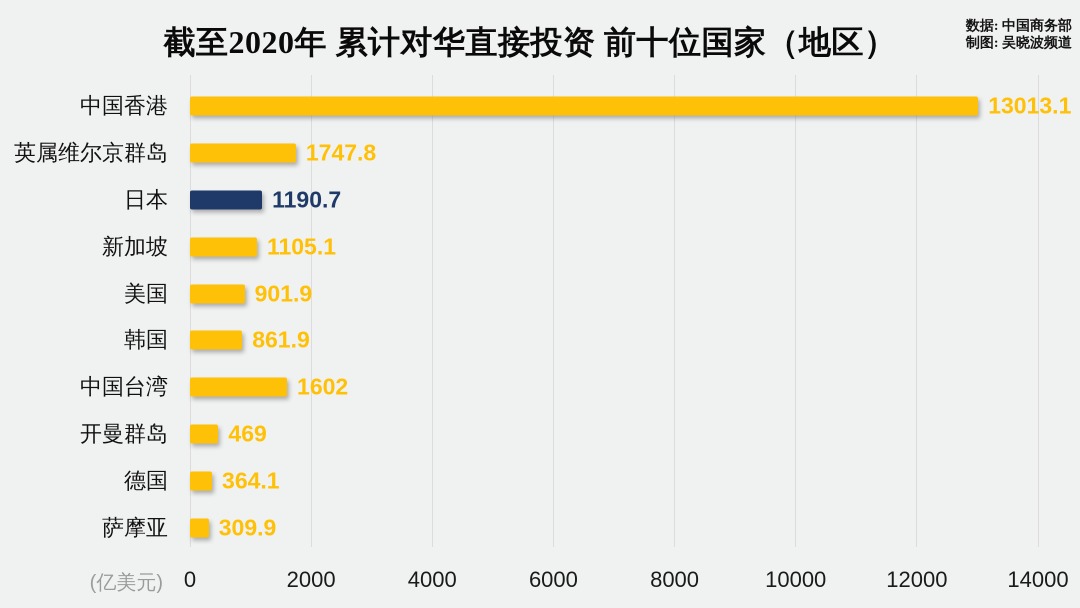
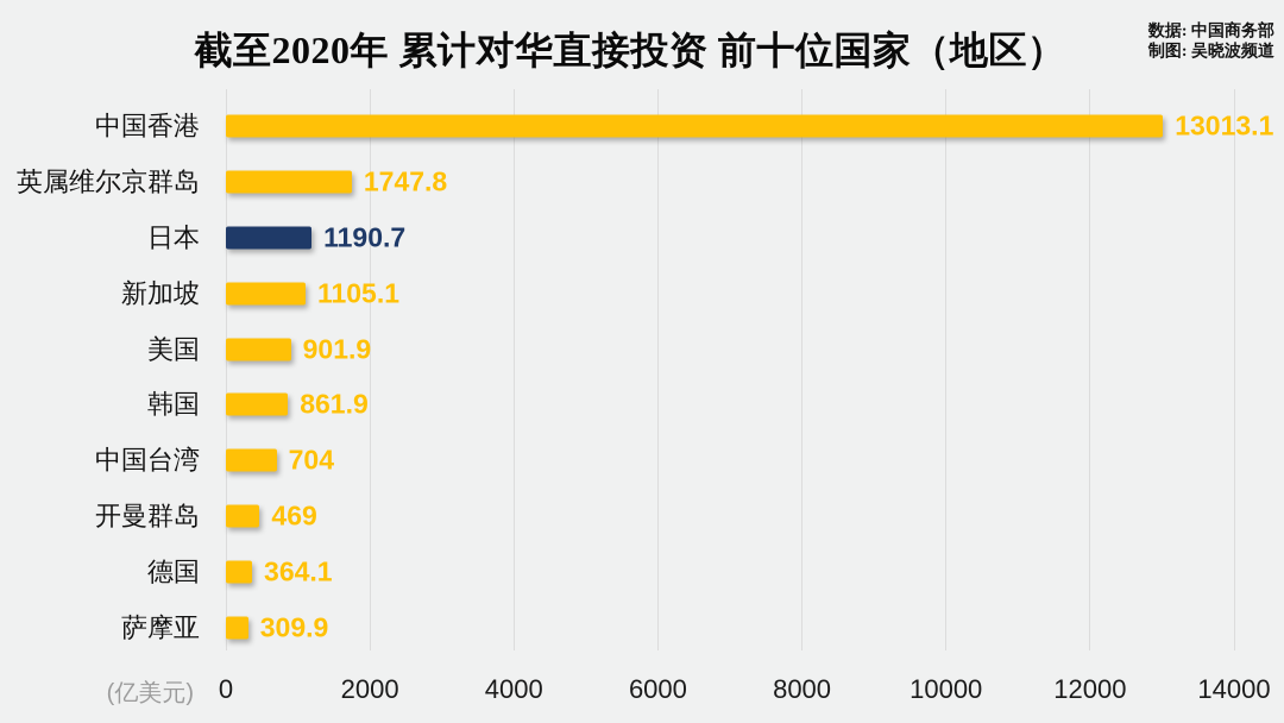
中国台湾: 1602 -> 704
